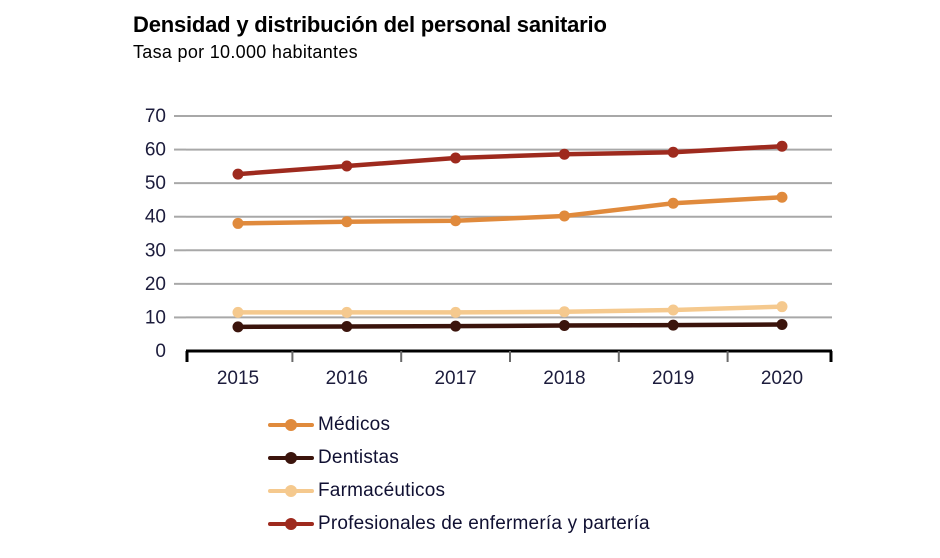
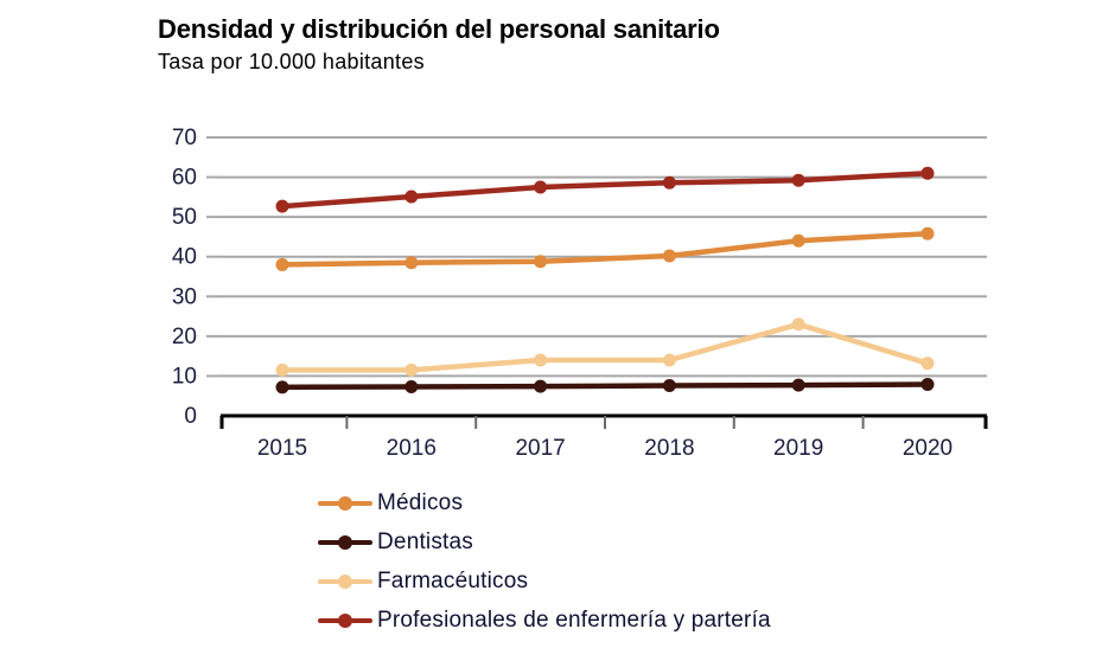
Farmacéuticos/2017: 12 -> 14
Farmacéuticos/2018: 12 -> 14
Farmacéuticos/2019: 12 -> 23
